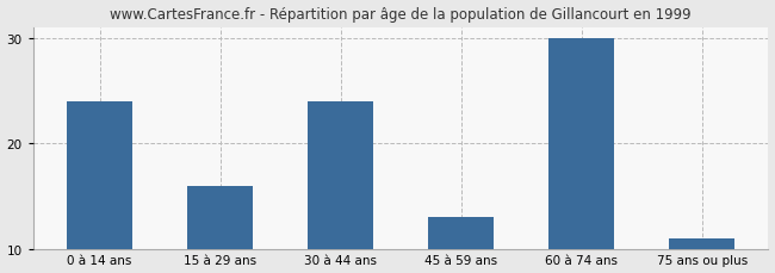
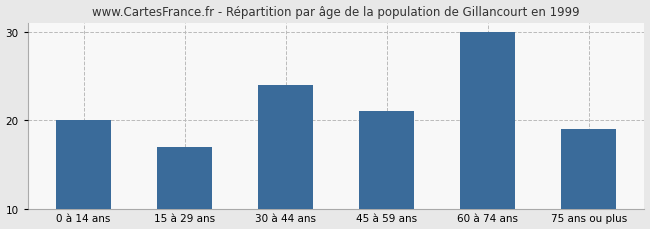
0 à 14 ans: 24 -> 20
15 à 29 ans: 16 -> 17
45 à 59 ans: 13 -> 21
75 ans ou plus: 11 -> 19
